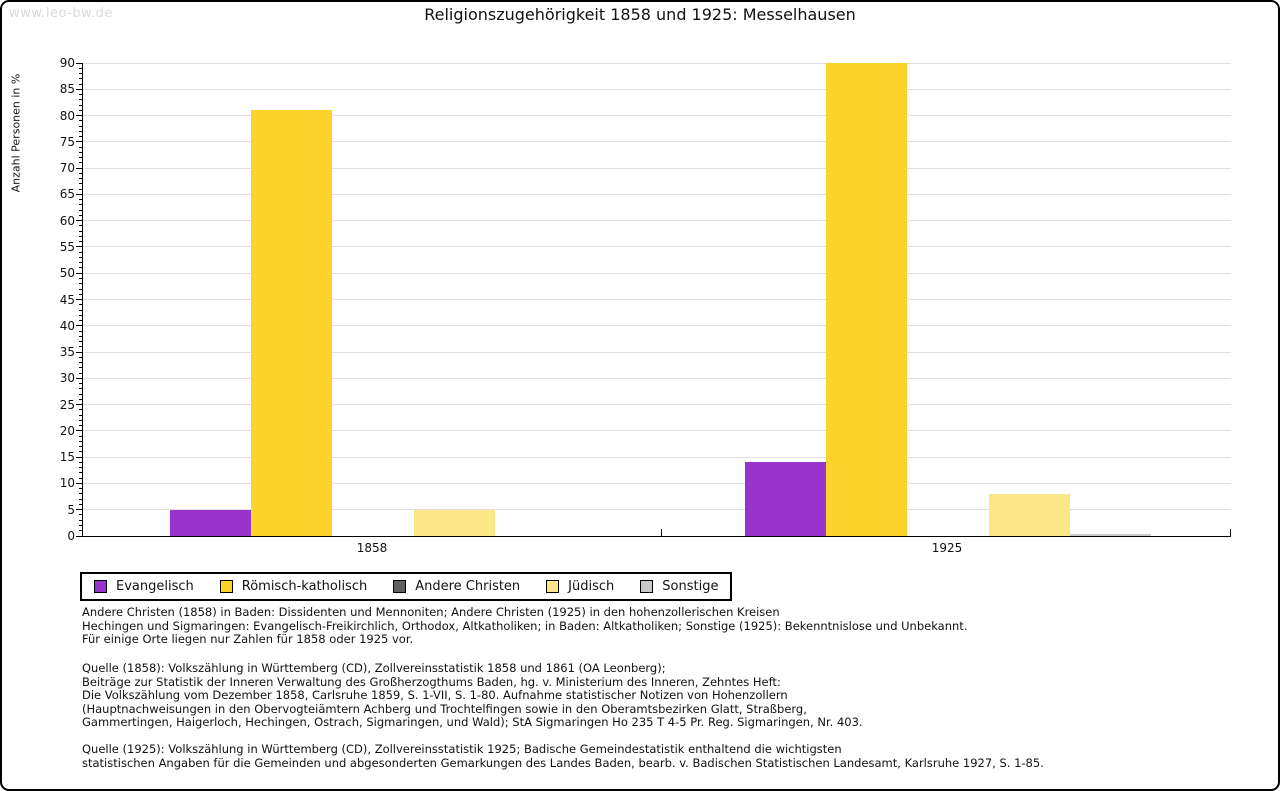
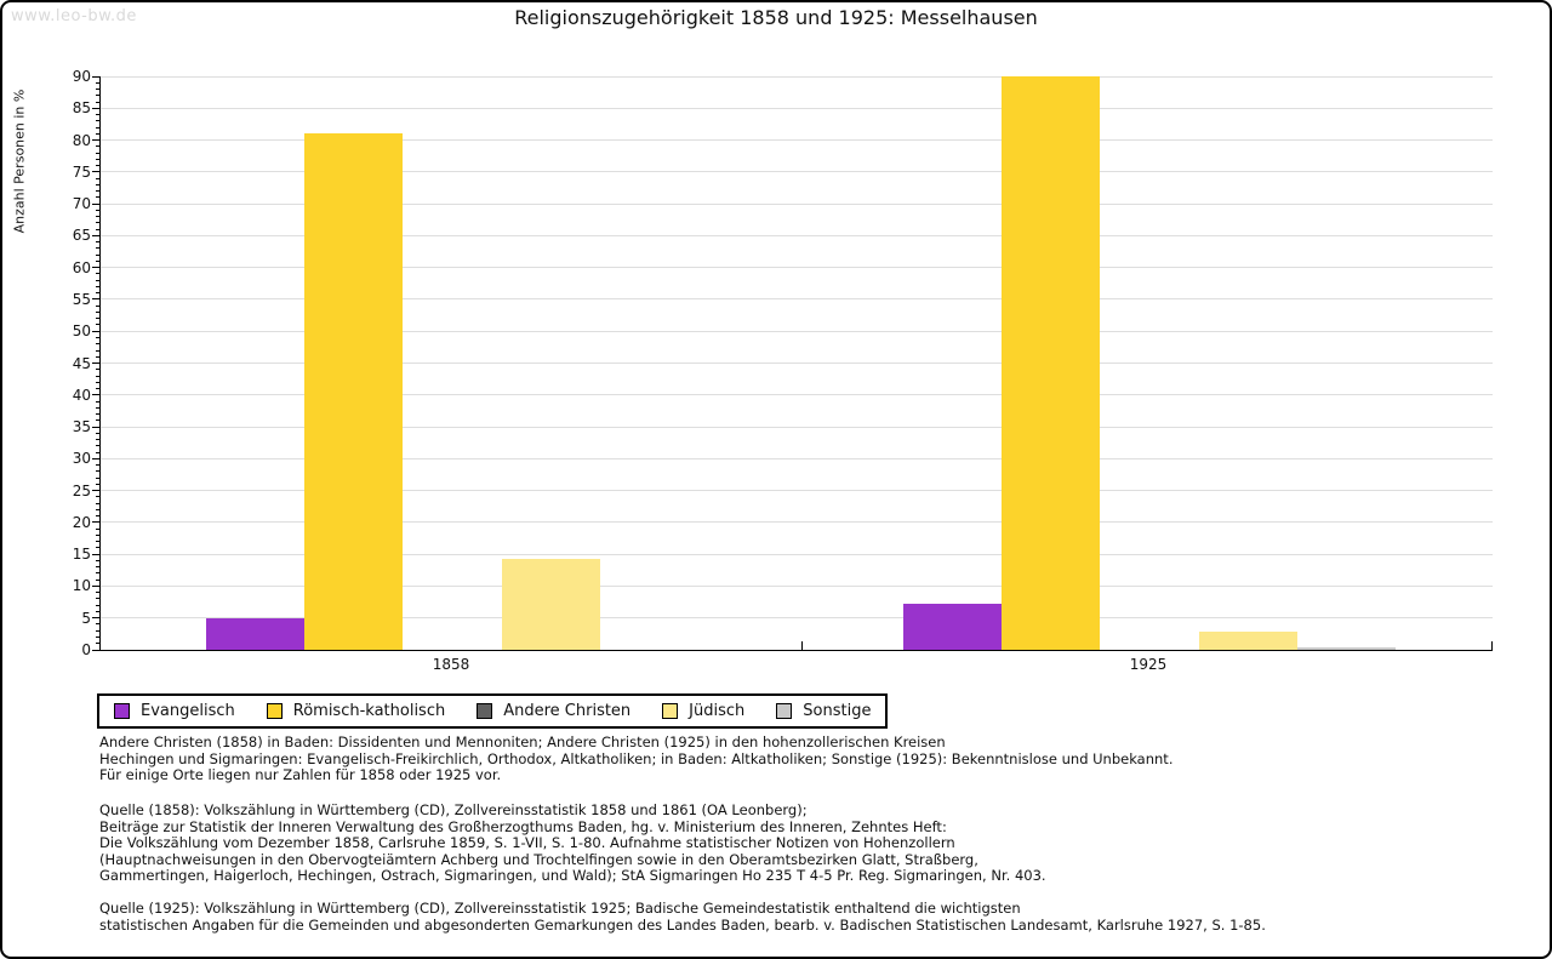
Jüdisch/1858: 5 -> 14
Evangelisch/1925: 14 -> 7
Jüdisch/1925: 8 -> 3
